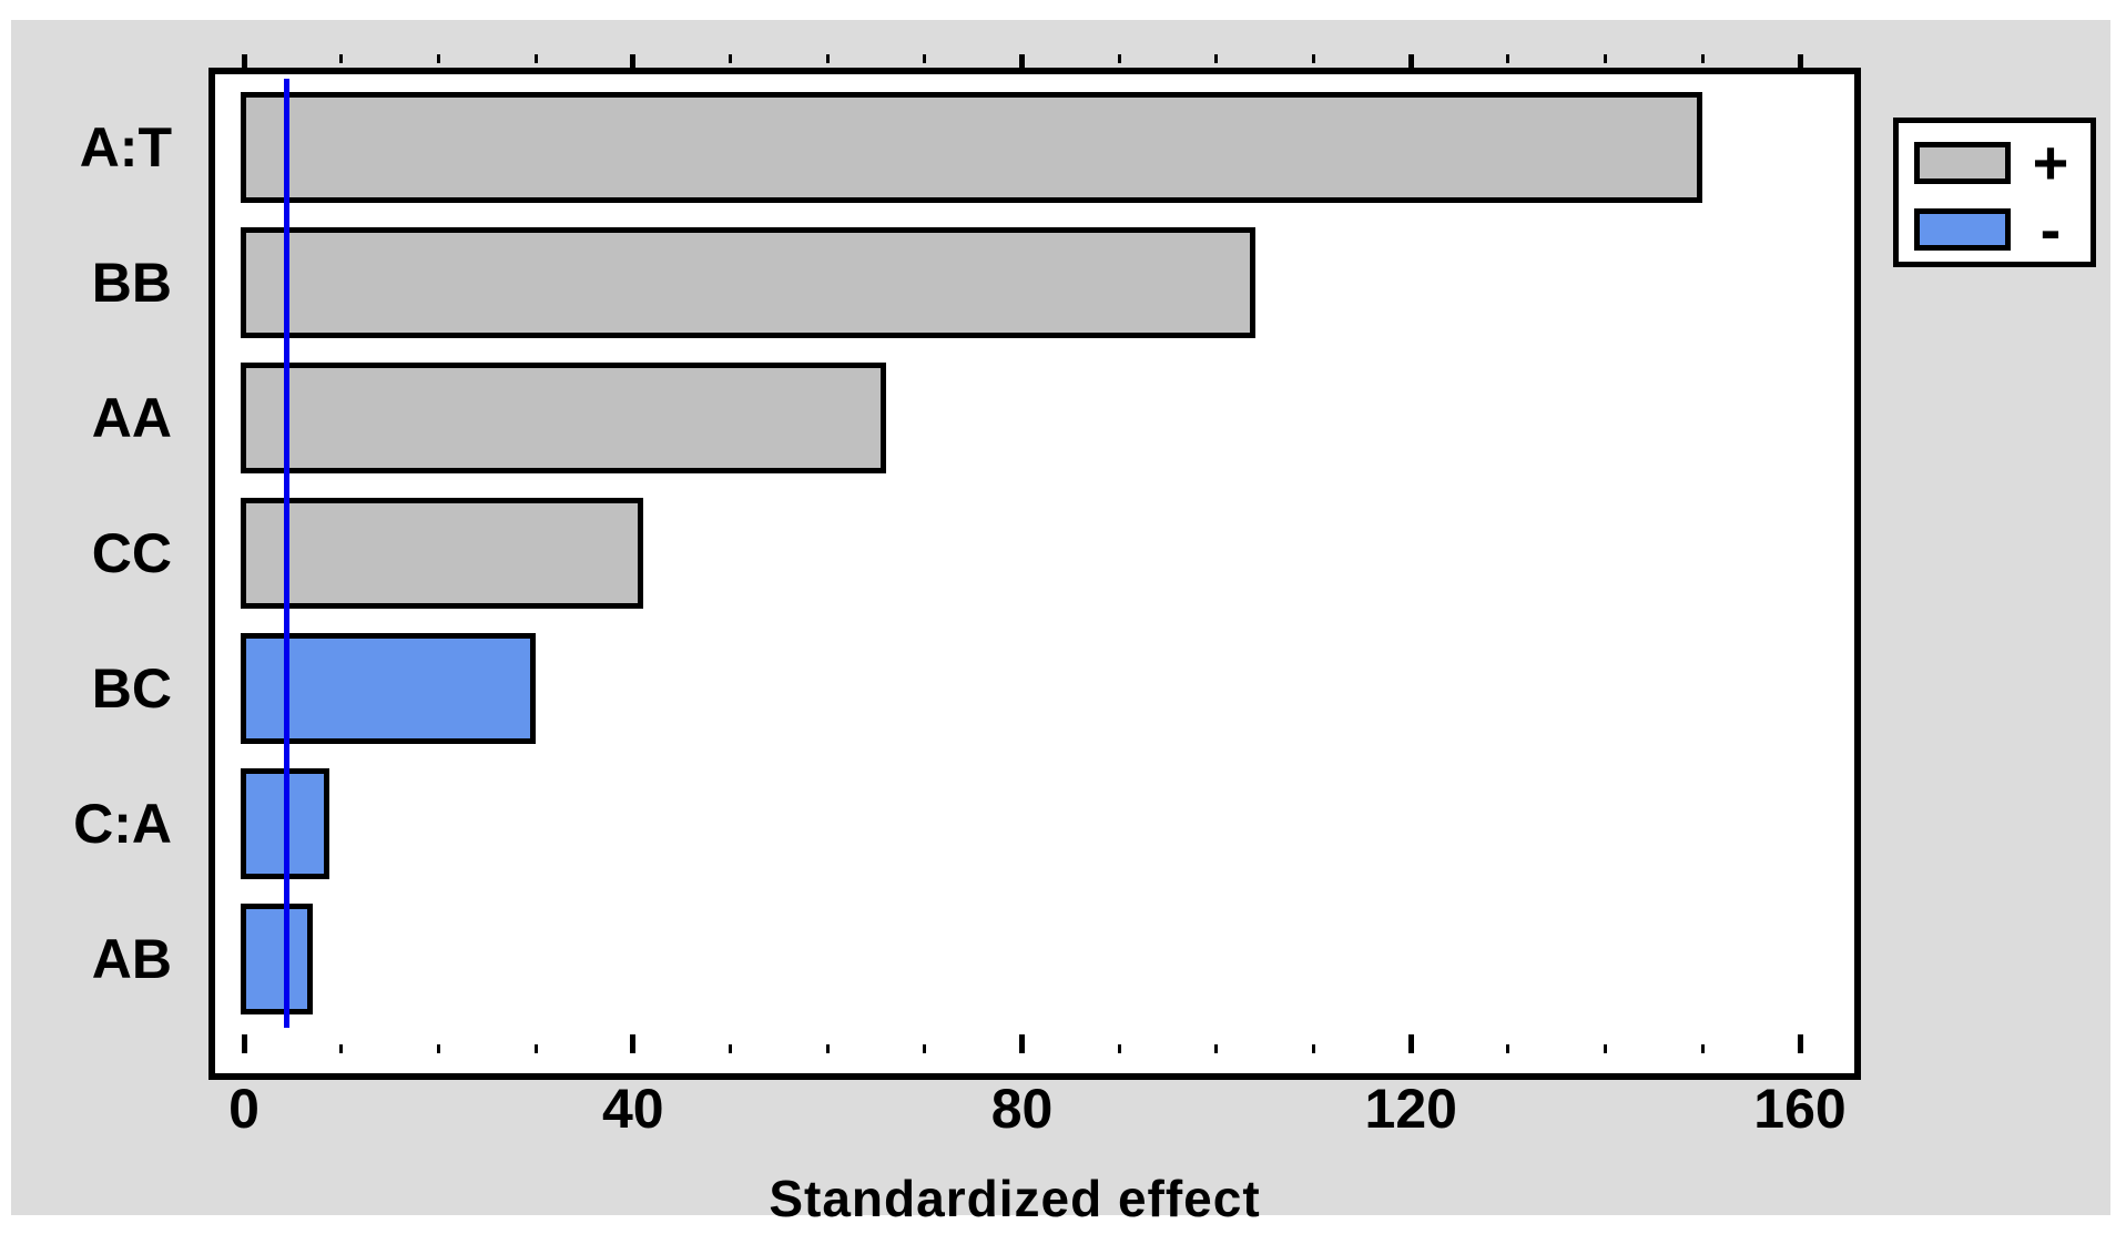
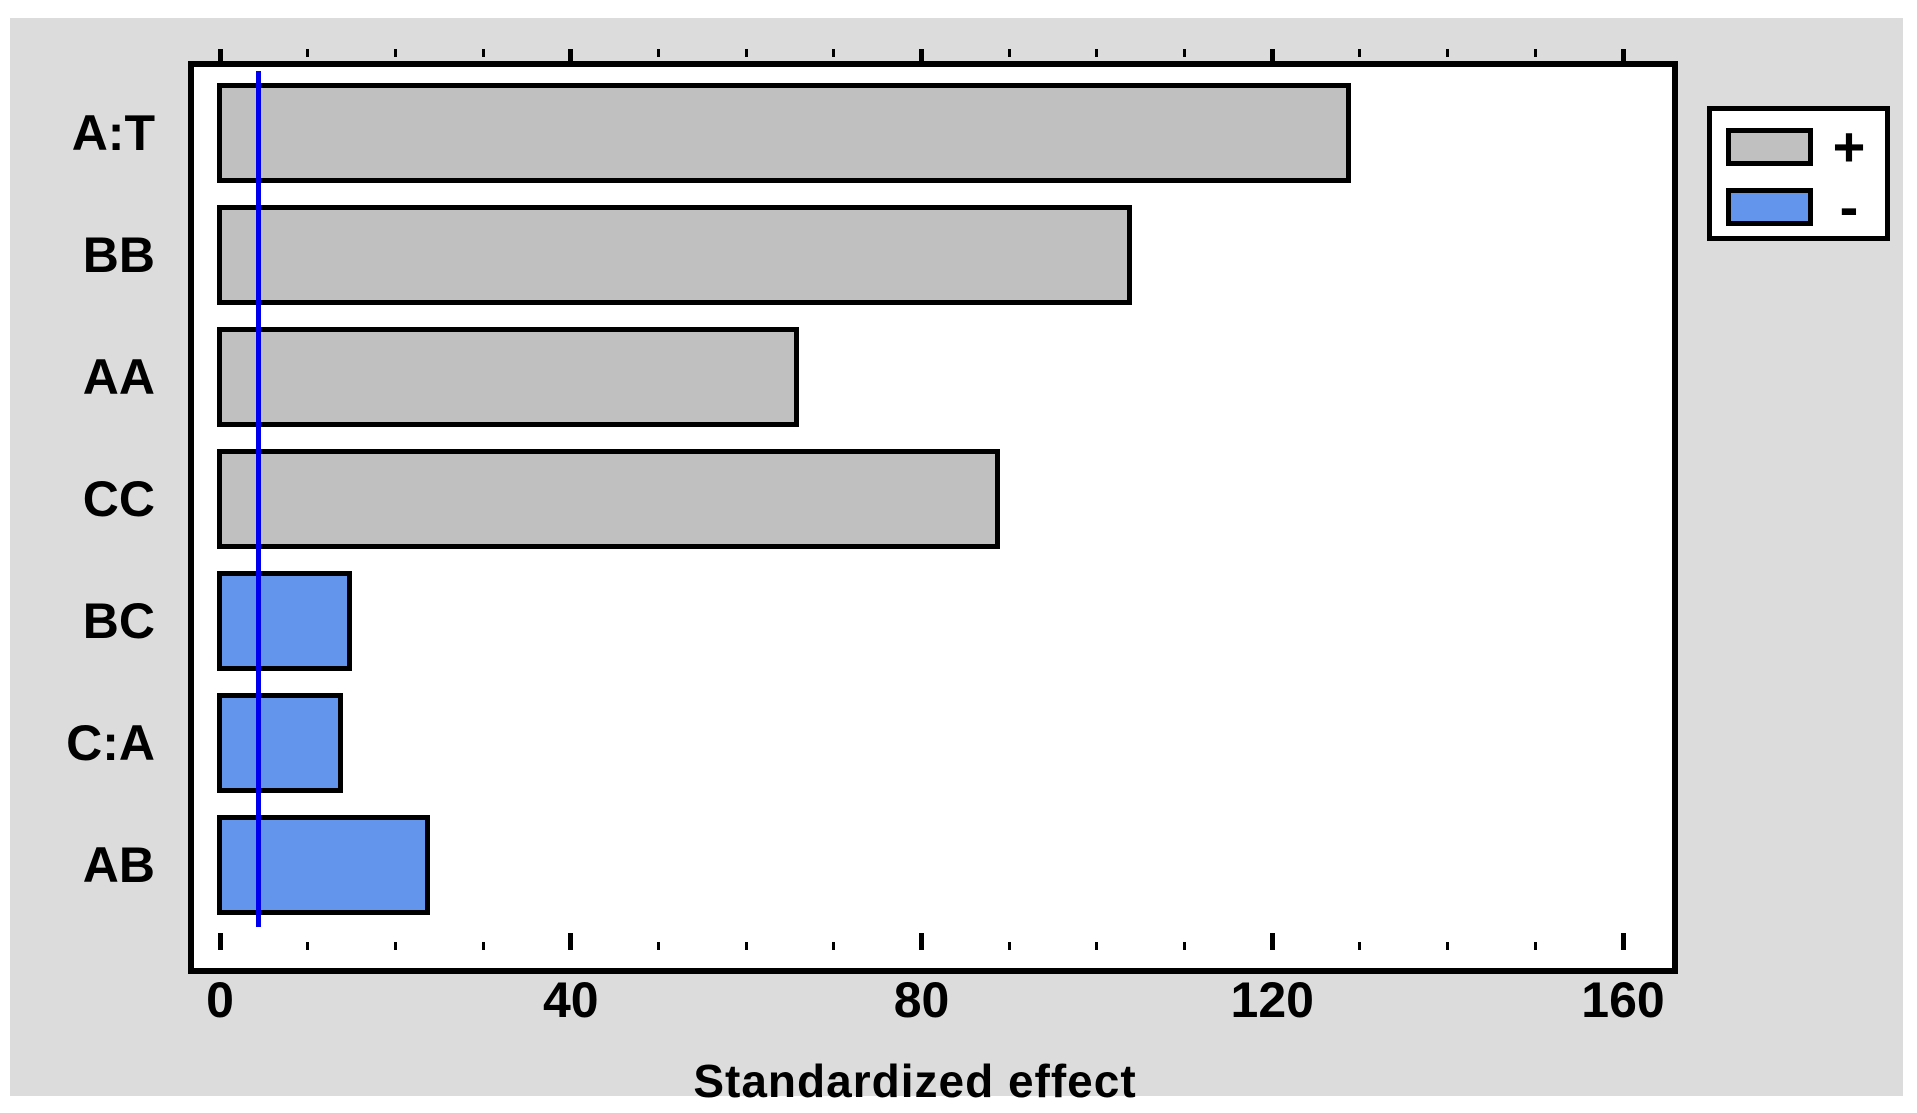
A:T: 150 -> 129
CC: 41 -> 89
BC: 30 -> 15
C:A: 9 -> 14
AB: 7 -> 24
